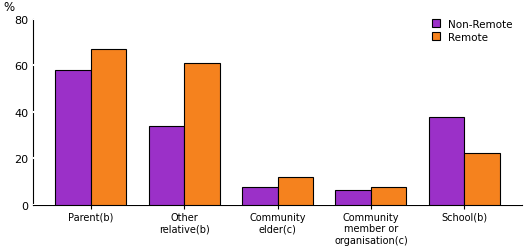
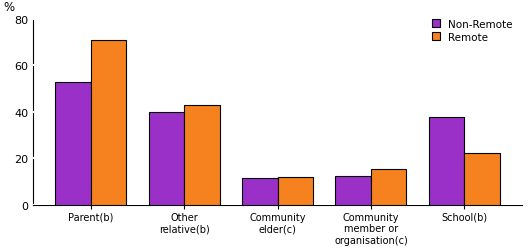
Non-Remote/Parent(b): 58.0 -> 53.0
Remote/Parent(b): 67.0 -> 71.0
Non-Remote/Other relative(b): 34.0 -> 40.0
Remote/Other relative(b): 61.0 -> 43.0
Non-Remote/Community elder(c): 7.5 -> 11.5
Non-Remote/Community member or organisation(c): 6.5 -> 12.5
Remote/Community member or organisation(c): 7.5 -> 15.5
